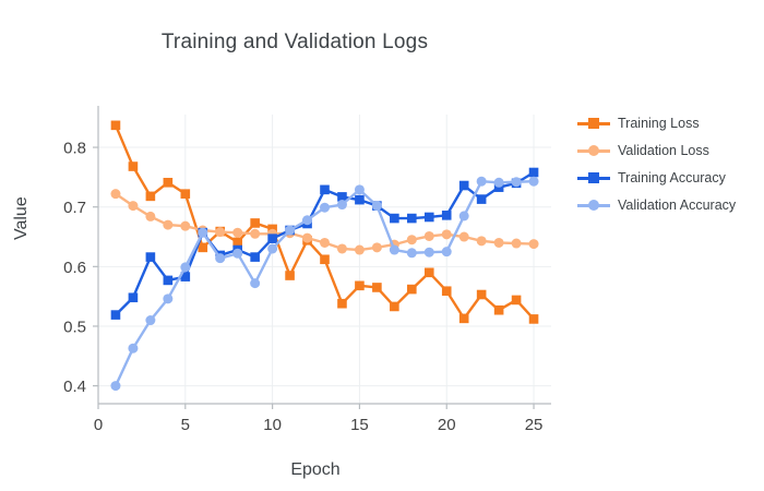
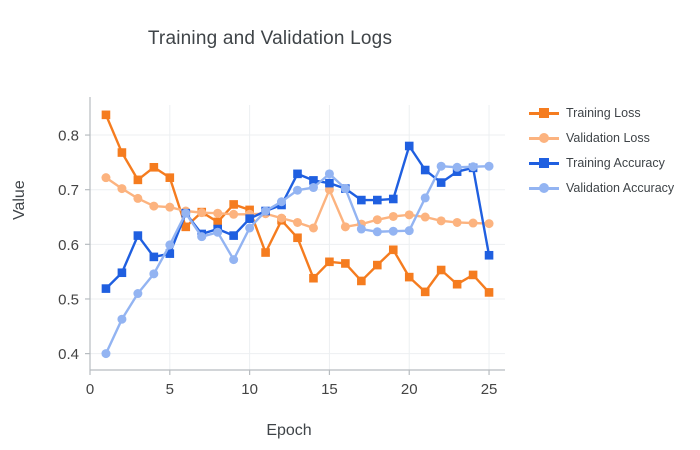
Validation Loss/15: 0.63 -> 0.70
Training Loss/20: 0.56 -> 0.54
Training Accuracy/20: 0.69 -> 0.78
Training Accuracy/25: 0.76 -> 0.58
